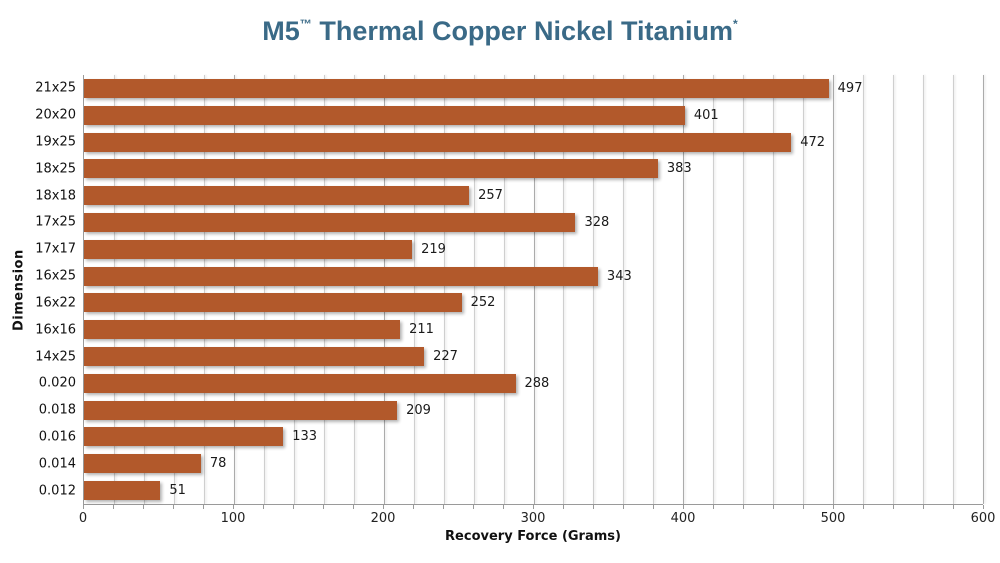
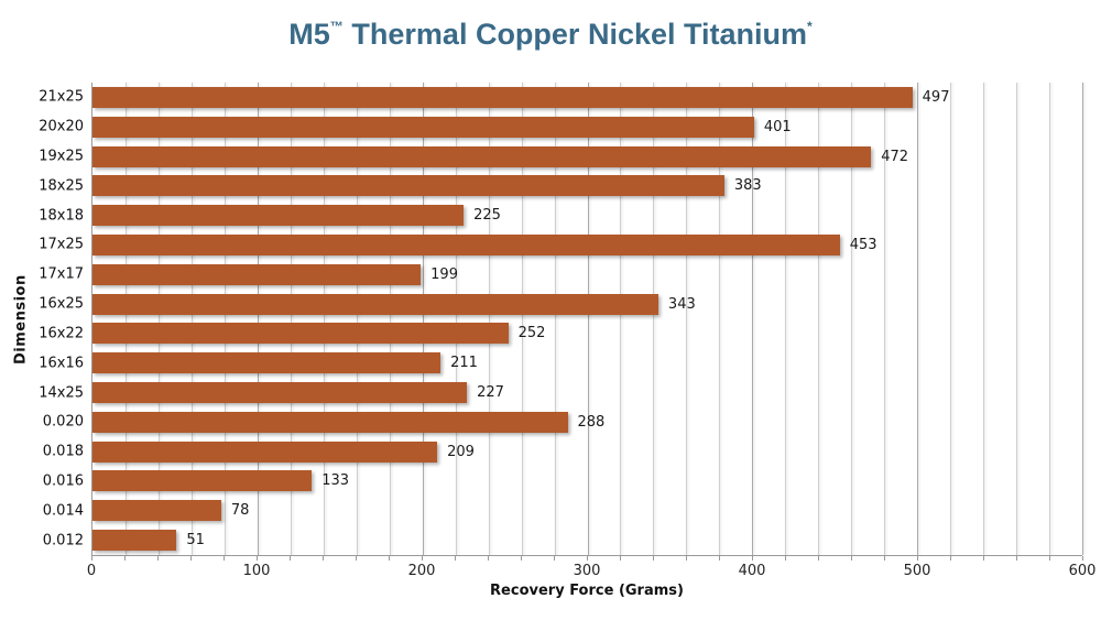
18x18: 257 -> 225
17x25: 328 -> 453
17x17: 219 -> 199
